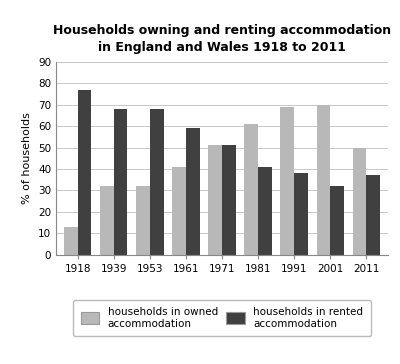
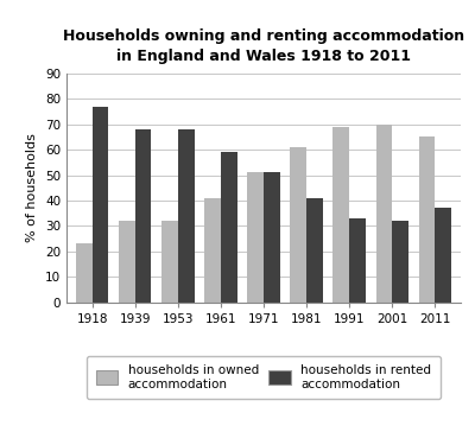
households in owned accommodation/1918: 13 -> 23
households in rented accommodation/1991: 38 -> 33
households in owned accommodation/2011: 50 -> 65
